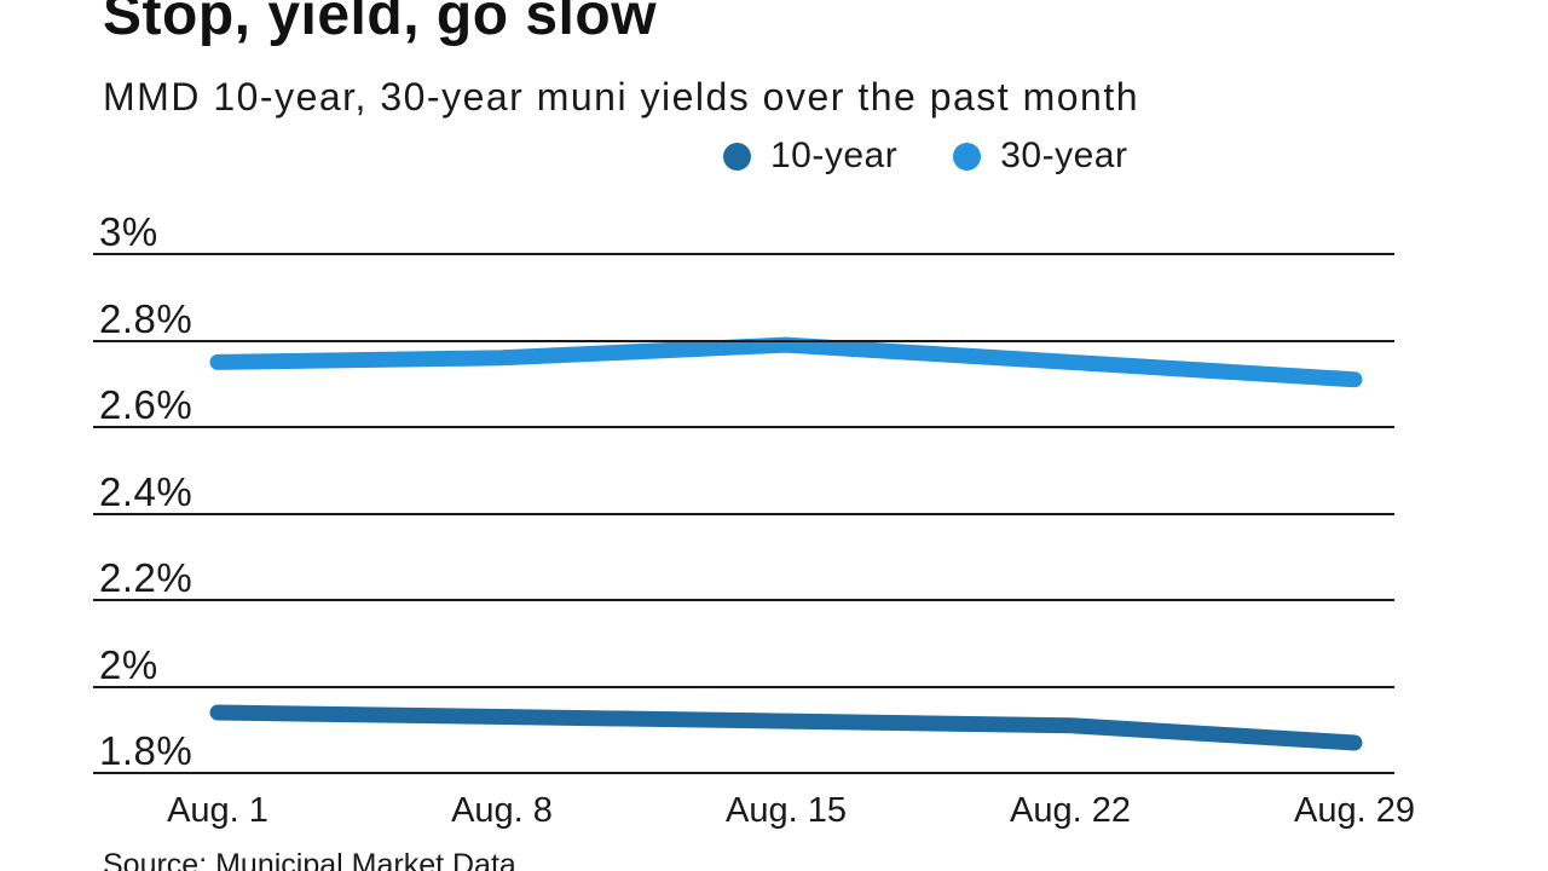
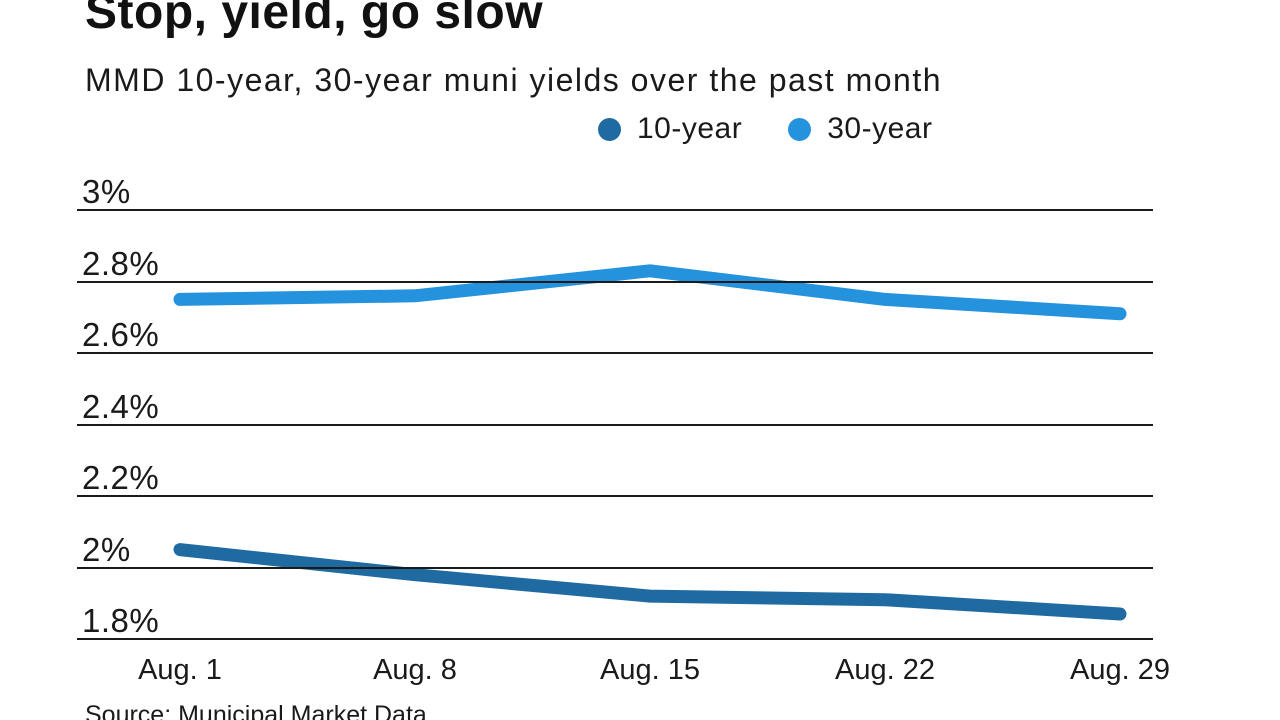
10-year/Aug. 1: 1.94% -> 2.05%
10-year/Aug. 8: 1.93% -> 1.98%
30-year/Aug. 15: 2.79% -> 2.83%
